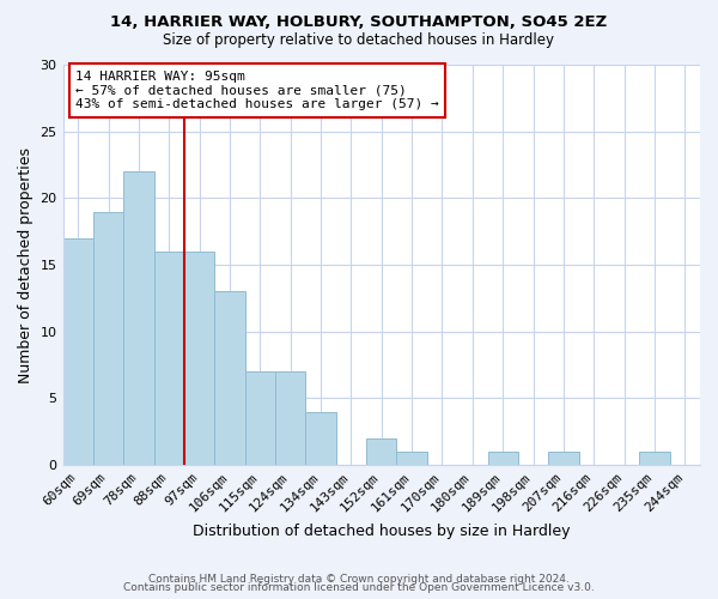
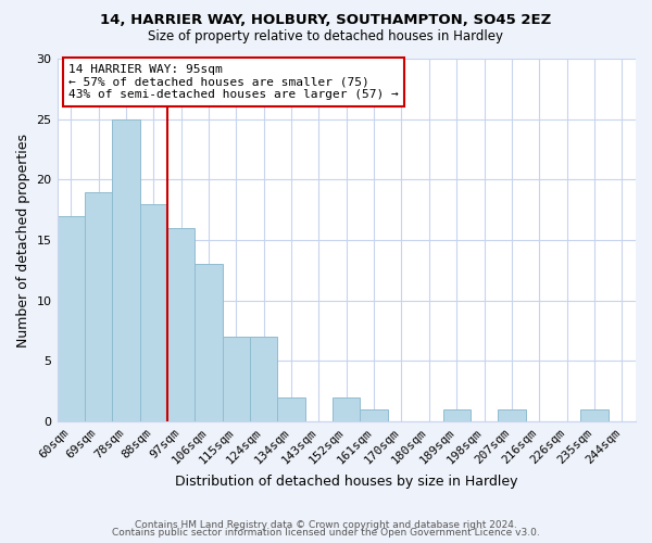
78sqm: 22 -> 25
88sqm: 16 -> 18
134sqm: 4 -> 2
